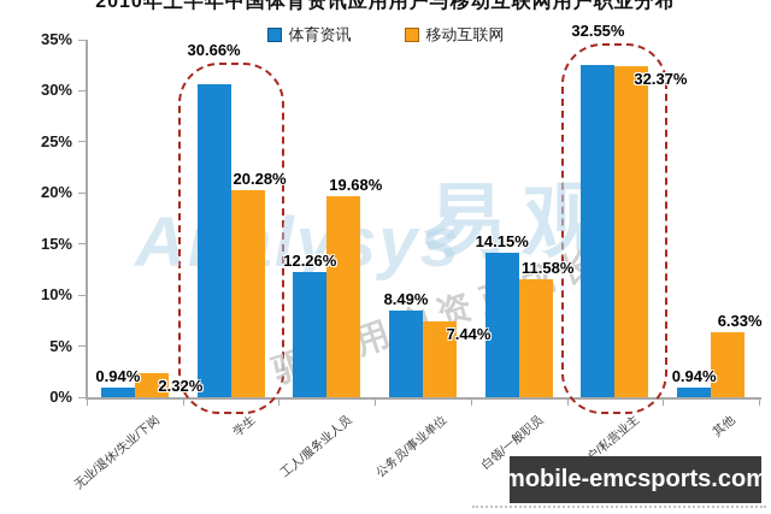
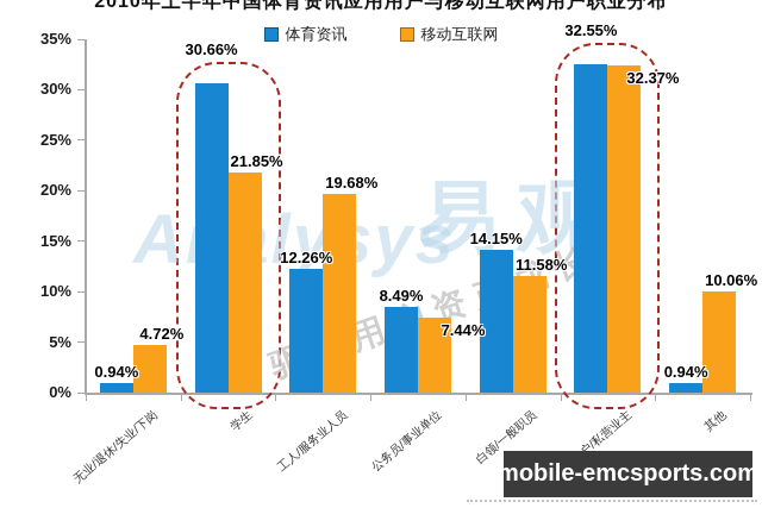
移动互联网/无业/退休/失业/下岗: 2.32% -> 4.72%
移动互联网/学生: 20.28% -> 21.85%
移动互联网/其他: 6.33% -> 10.06%
